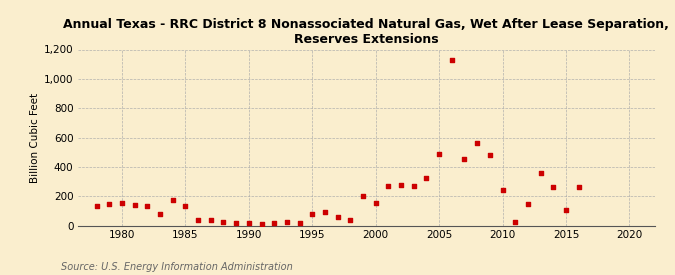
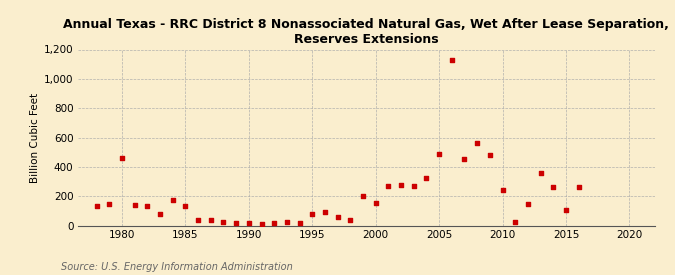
1980: 160 -> 460
